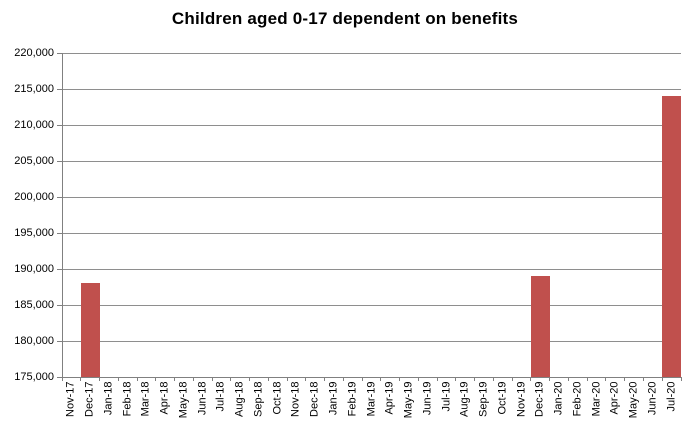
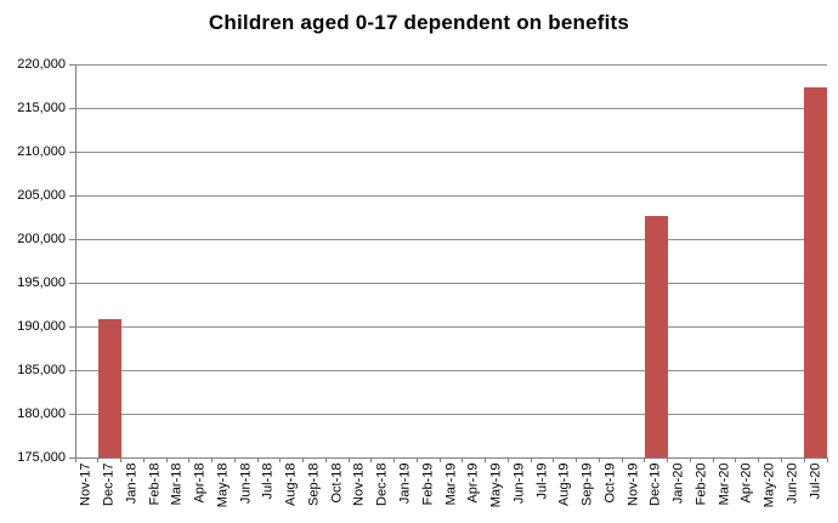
Dec-17: 188000 -> 191000
Dec-19: 189000 -> 203000
Jul-20: 214000 -> 217000
